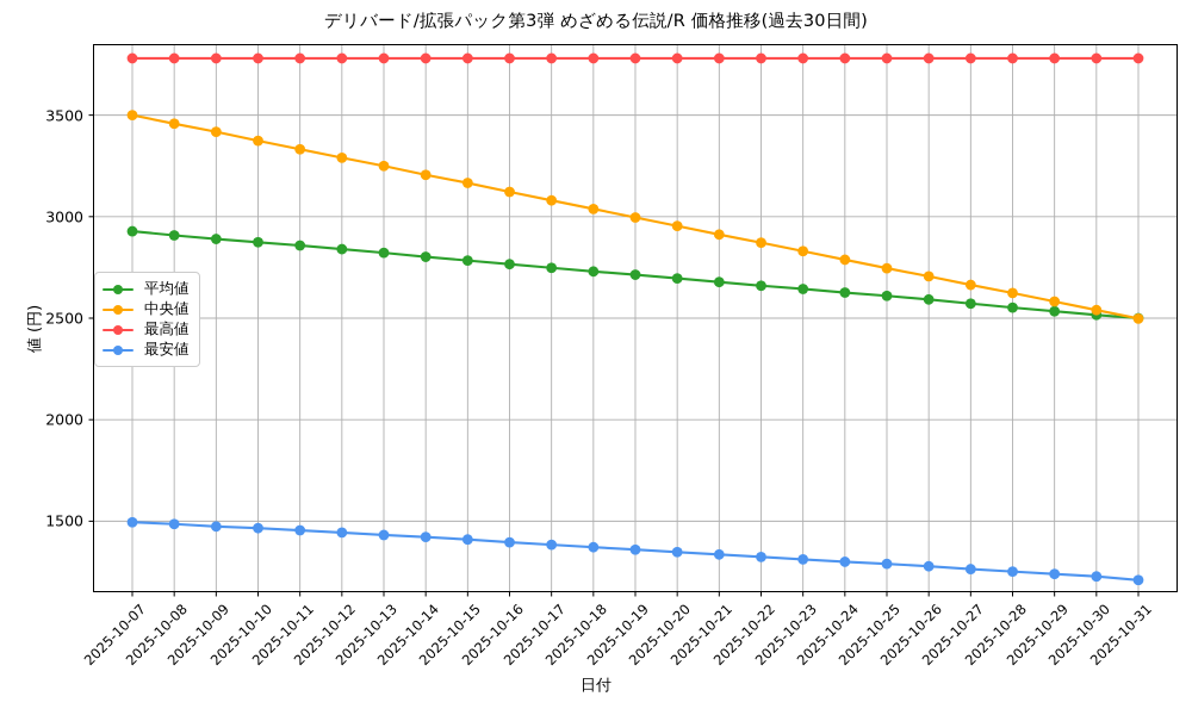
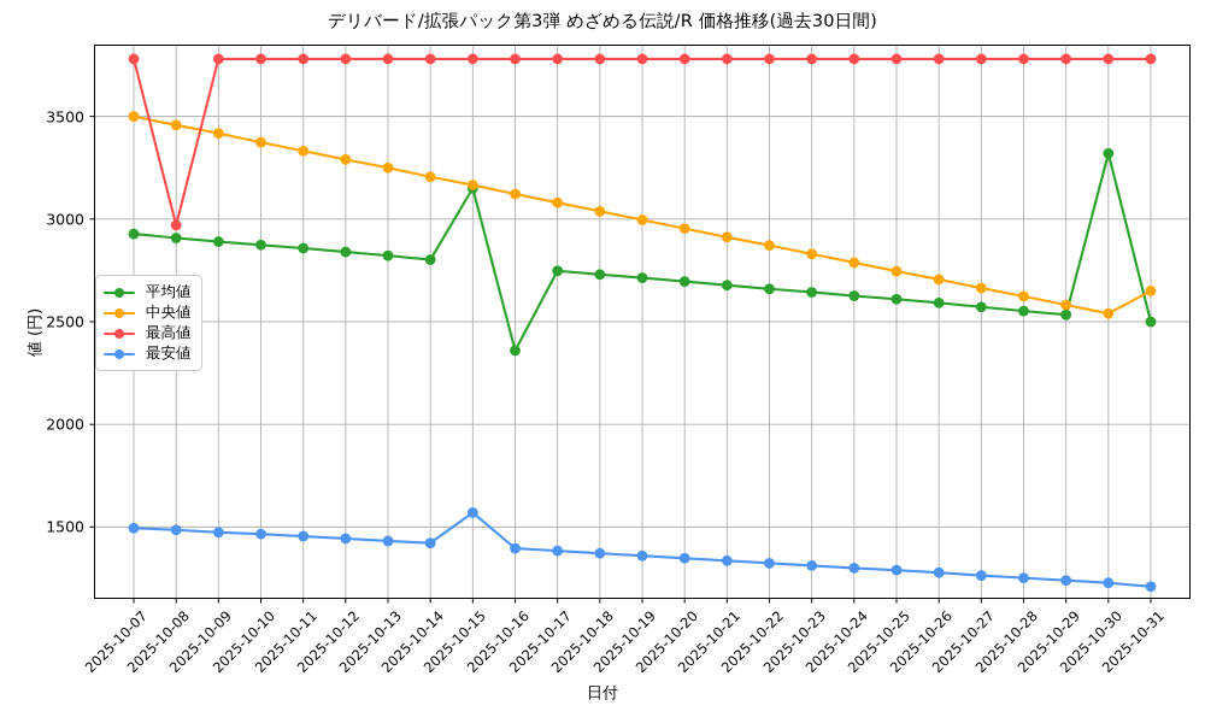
最高値/2025-10-08: 3780 -> 2970
平均値/2025-10-15: 2780 -> 3150
最安値/2025-10-15: 1410 -> 1570
平均値/2025-10-16: 2770 -> 2360
平均値/2025-10-30: 2520 -> 3320
中央値/2025-10-31: 2500 -> 2650
